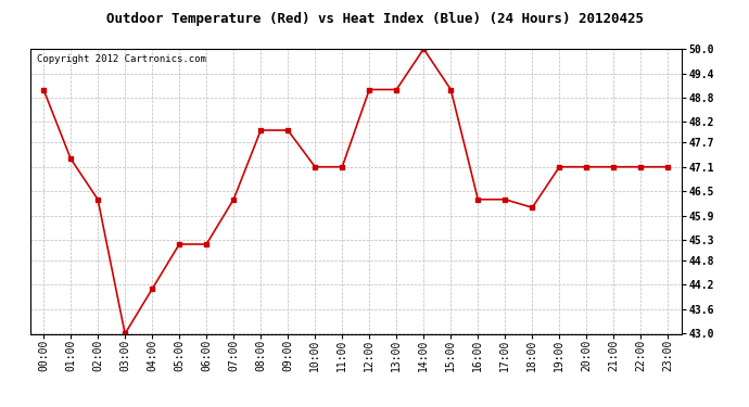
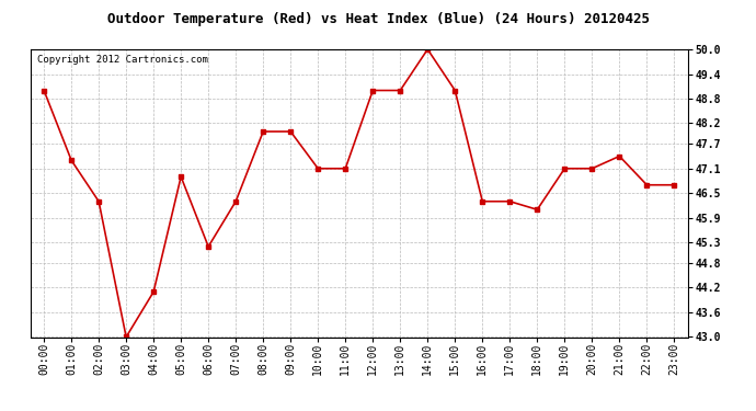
05:00: 45.2 -> 46.9
21:00: 47.1 -> 47.4
22:00: 47.1 -> 46.7
23:00: 47.1 -> 46.7
